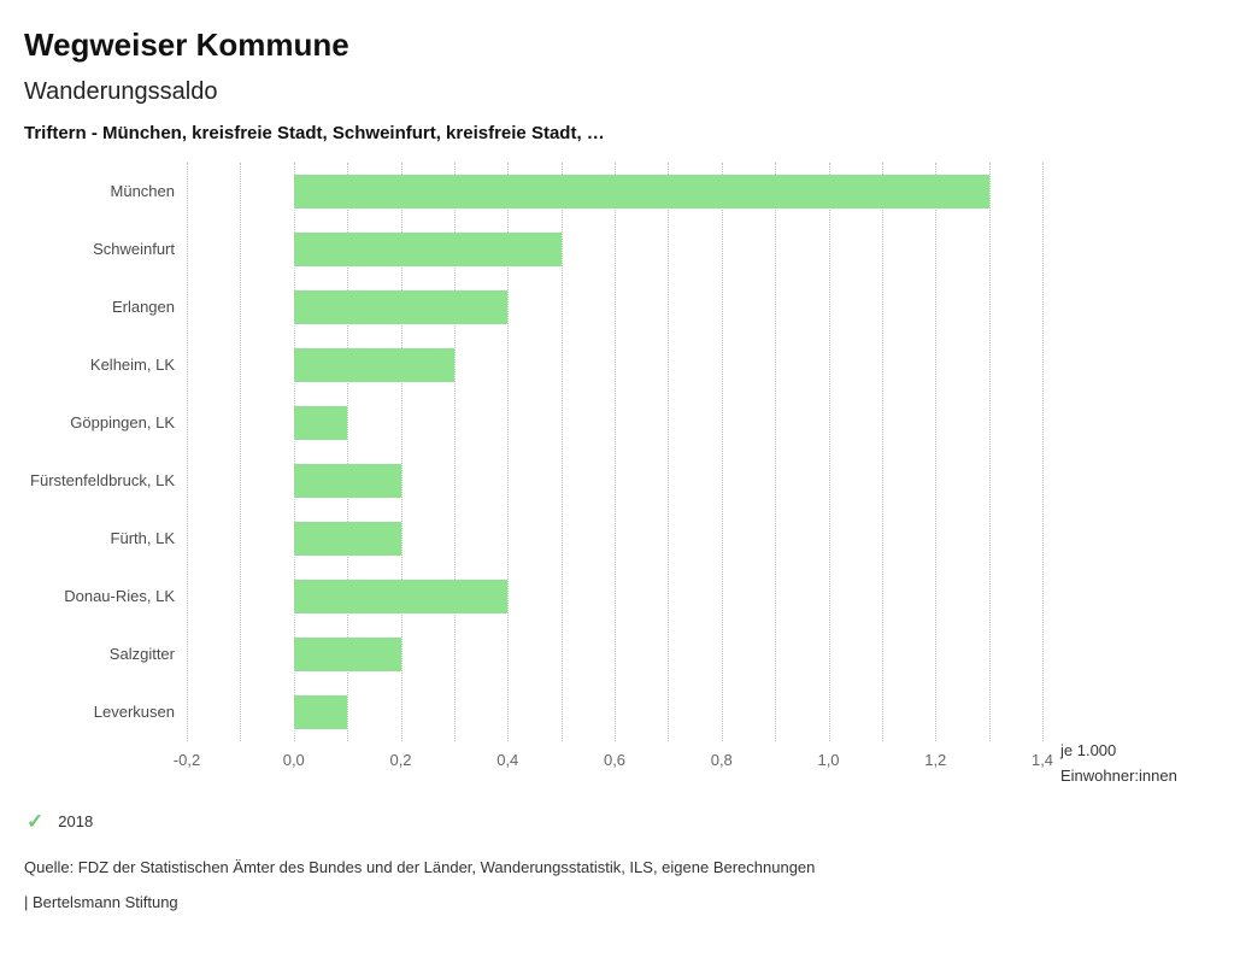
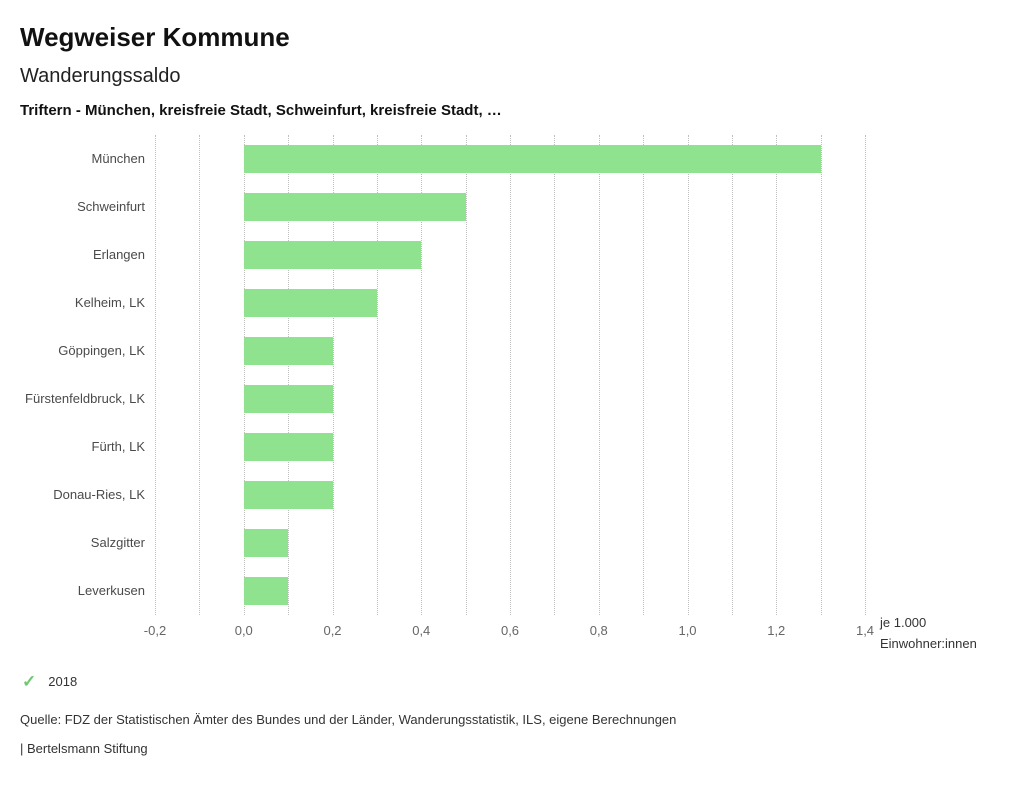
Göppingen, LK: 0,1 -> 0,2
Donau-Ries, LK: 0,4 -> 0,2
Salzgitter: 0,2 -> 0,1
